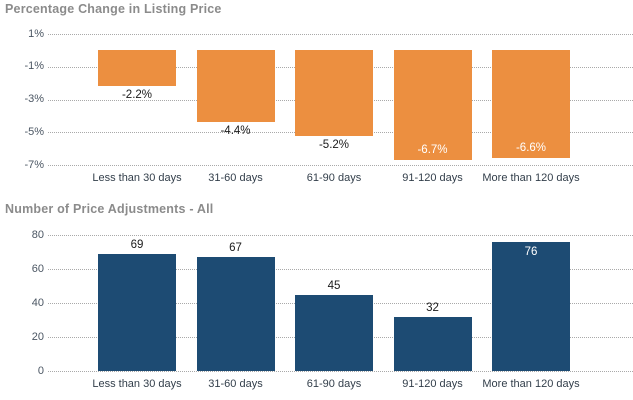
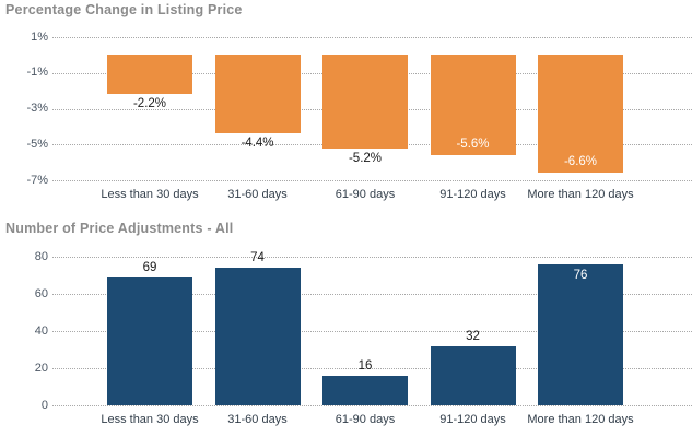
Percentage Change in Listing Price/91-120 days: -6.7% -> -5.6%
Number of Price Adjustments - All/31-60 days: 67 -> 74
Number of Price Adjustments - All/61-90 days: 45 -> 16
